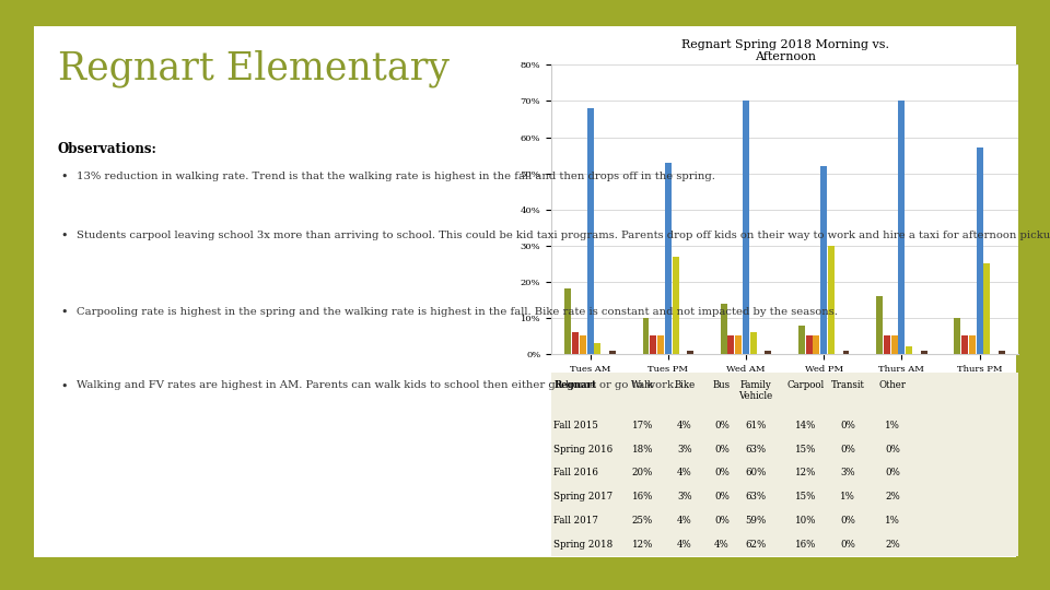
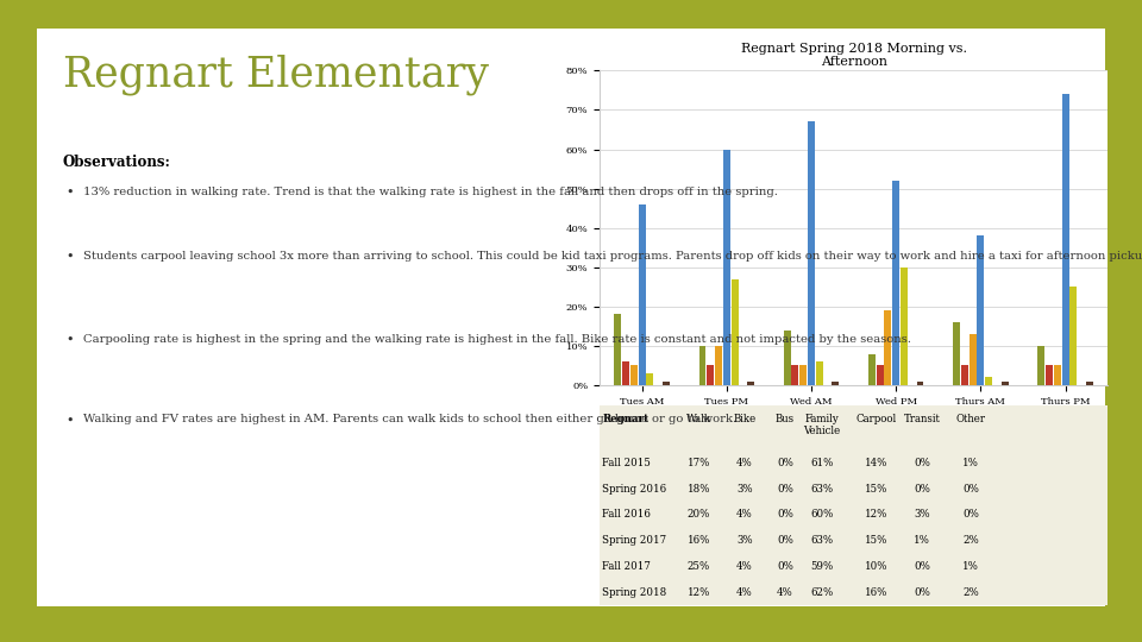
Family Vehicle/Tues AM: 68% -> 46%
Bus/Tues PM: 5% -> 10%
Family Vehicle/Tues PM: 53% -> 60%
Family Vehicle/Wed AM: 70% -> 67%
Bus/Wed PM: 5% -> 19%
Bus/Thurs AM: 5% -> 13%
Family Vehicle/Thurs AM: 70% -> 38%
Family Vehicle/Thurs PM: 57% -> 74%
